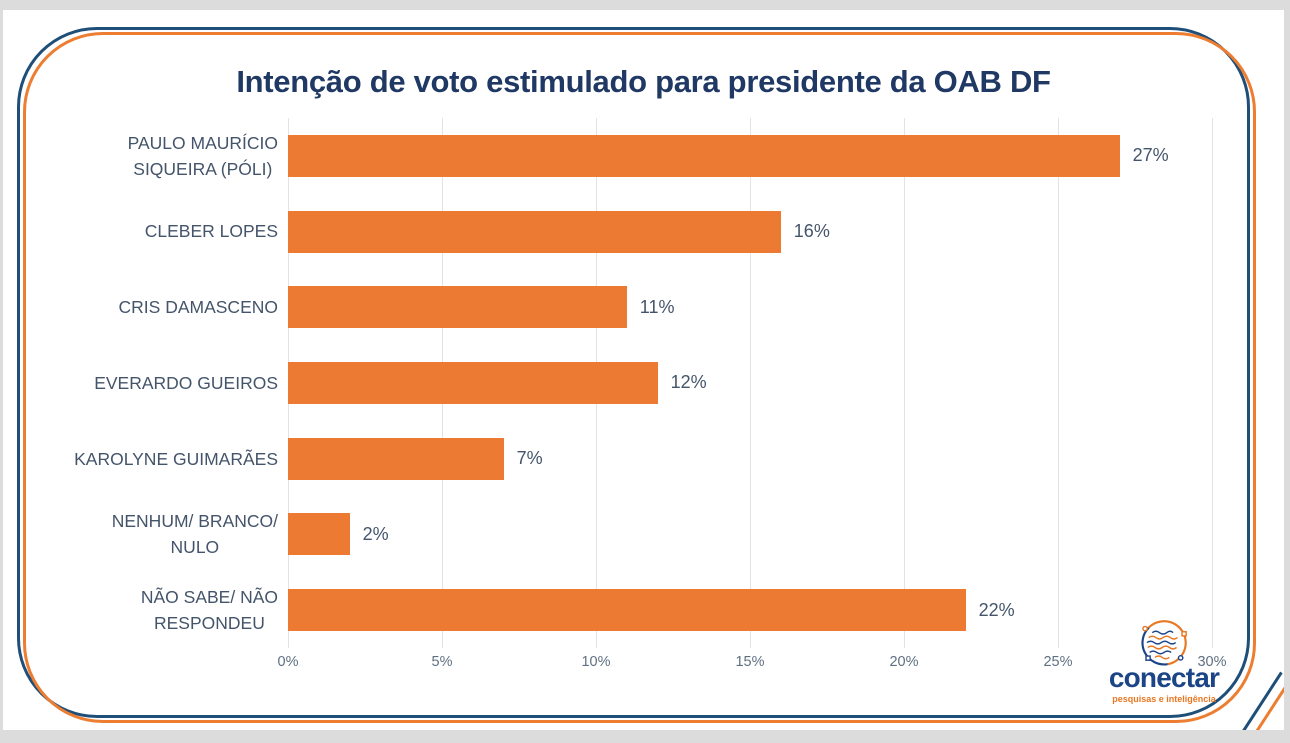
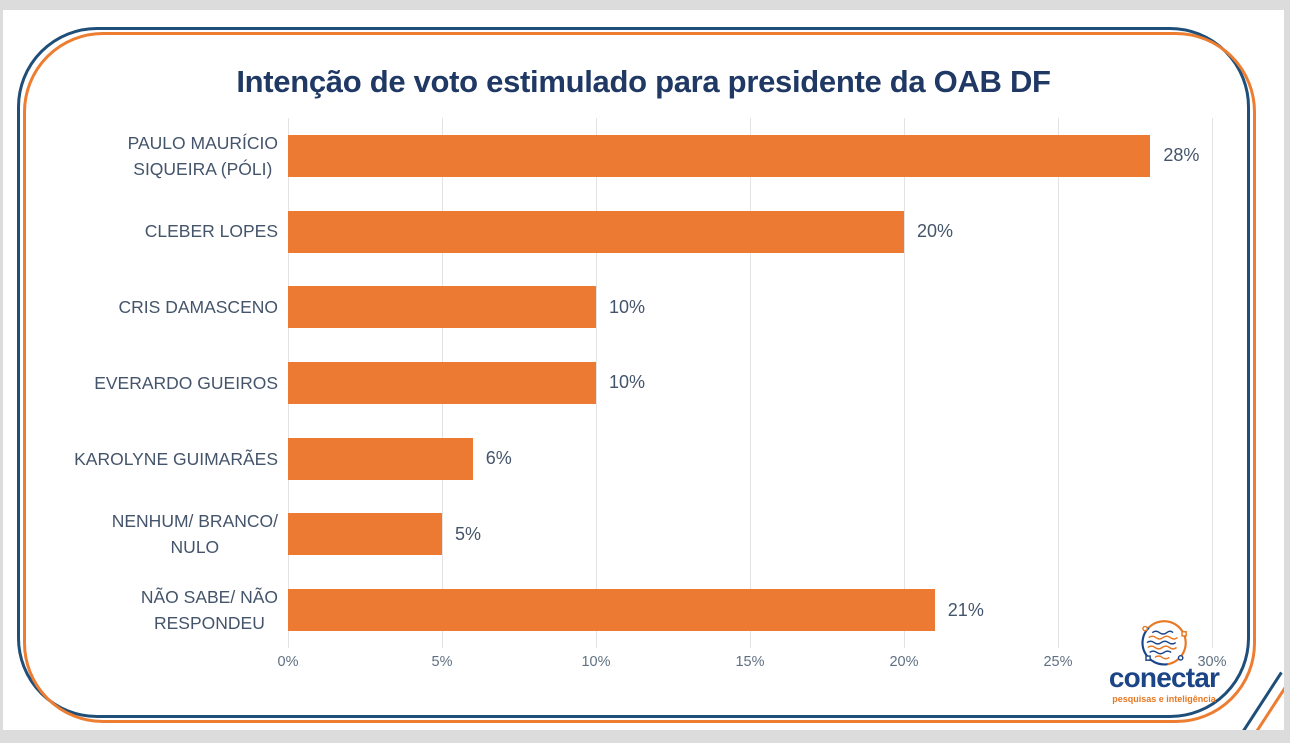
PAULO MAURÍCIO SIQUEIRA (PÓLI): 27% -> 28%
CLEBER LOPES: 16% -> 20%
CRIS DAMASCENO: 11% -> 10%
EVERARDO GUEIROS: 12% -> 10%
KAROLYNE GUIMARÃES: 7% -> 6%
NENHUM/ BRANCO/ NULO: 2% -> 5%
NÃO SABE/ NÃO RESPONDEU: 22% -> 21%
